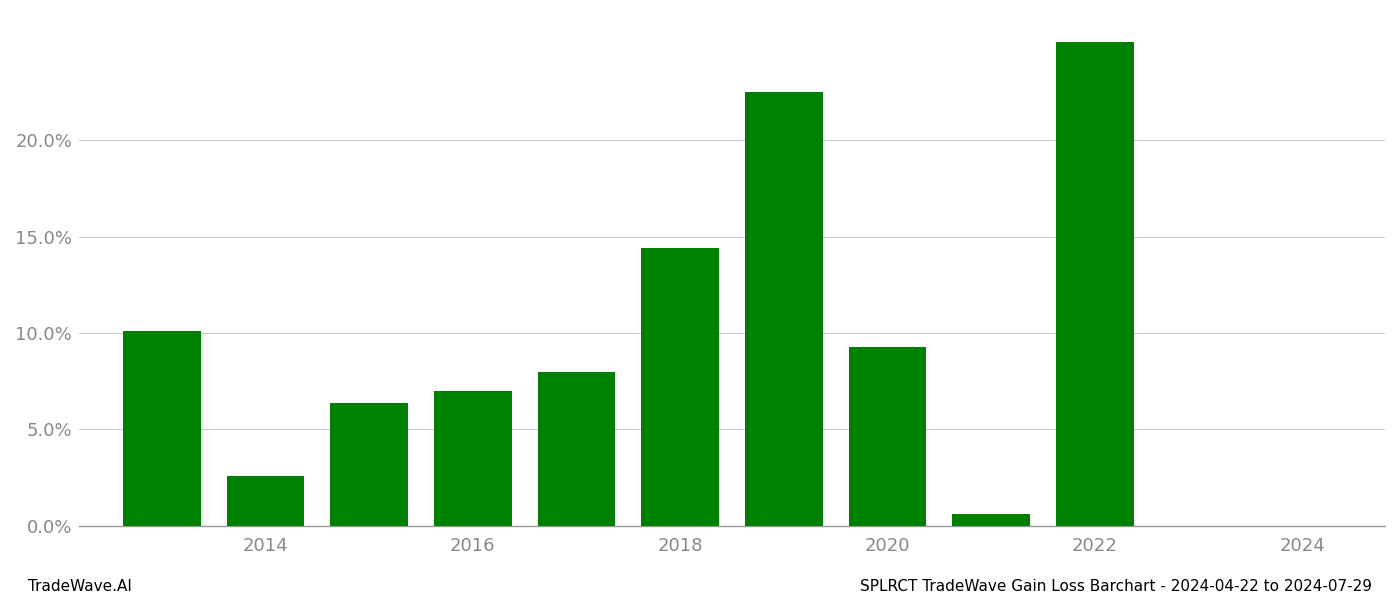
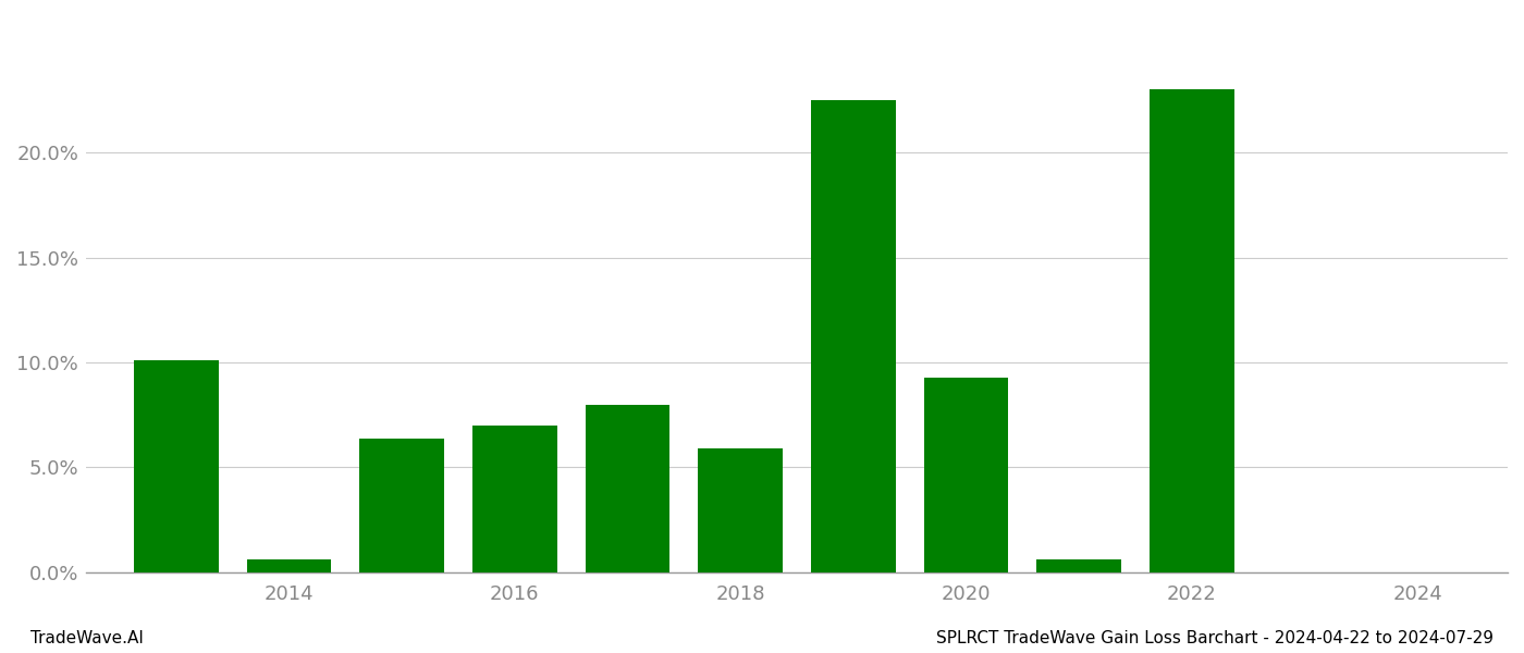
2014: 2.6% -> 0.6%
2018: 14.4% -> 5.9%
2022: 25.1% -> 23.0%
